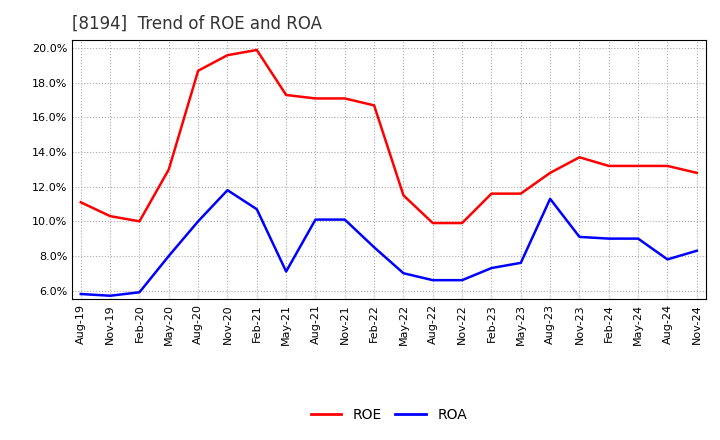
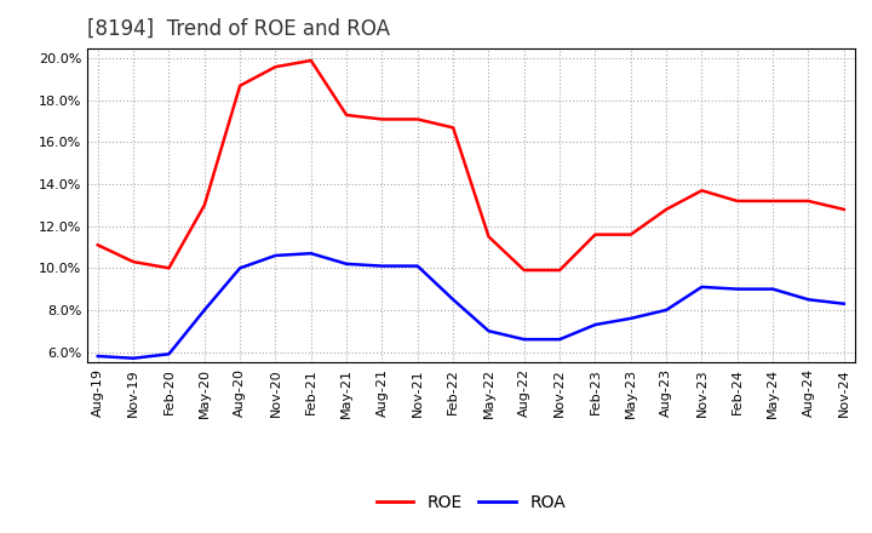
ROA/Nov-20: 11.8% -> 10.6%
ROA/May-21: 7.1% -> 10.2%
ROA/Aug-23: 11.3% -> 8.0%
ROA/Aug-24: 7.8% -> 8.5%
